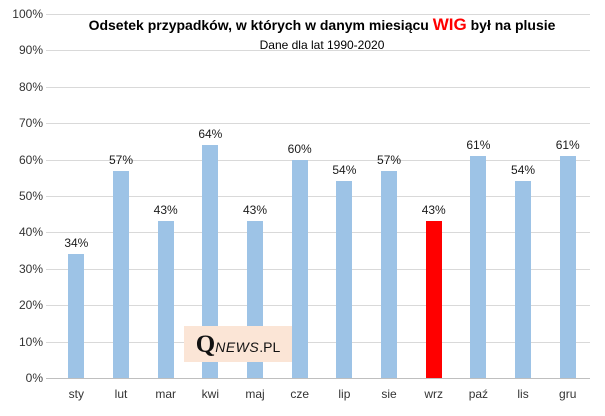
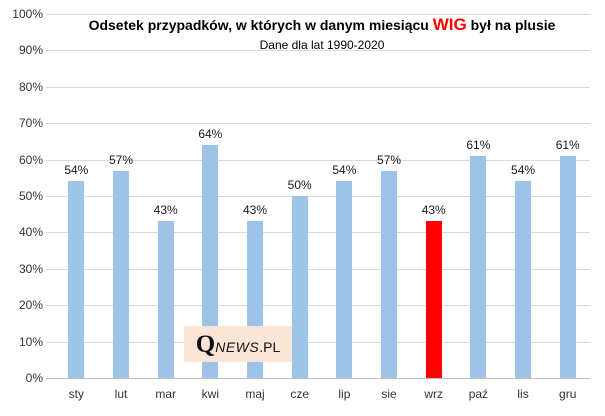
sty: 34% -> 54%
cze: 60% -> 50%
